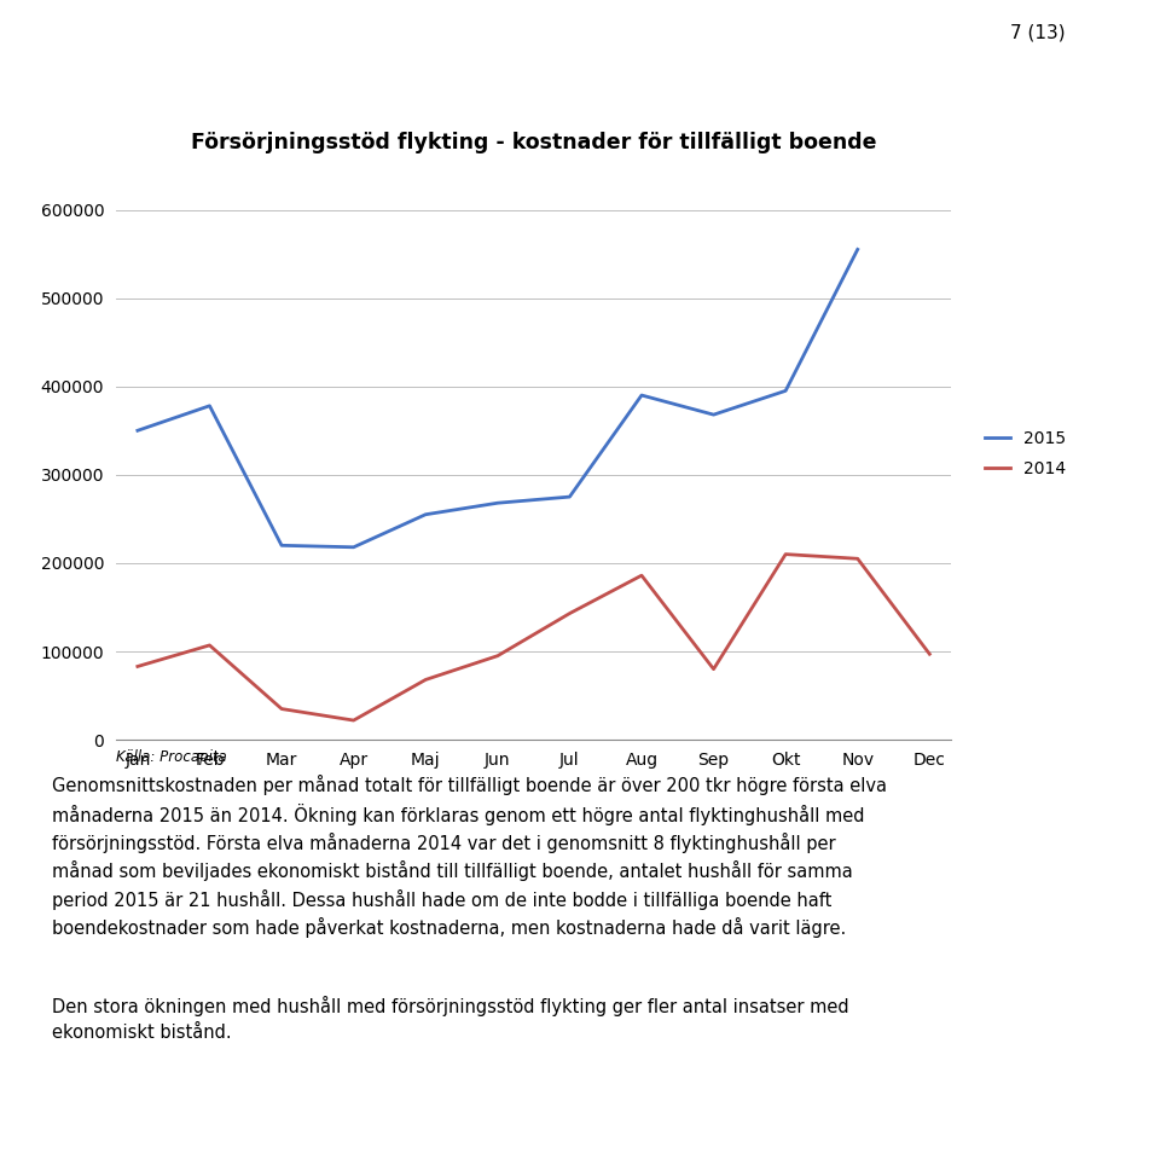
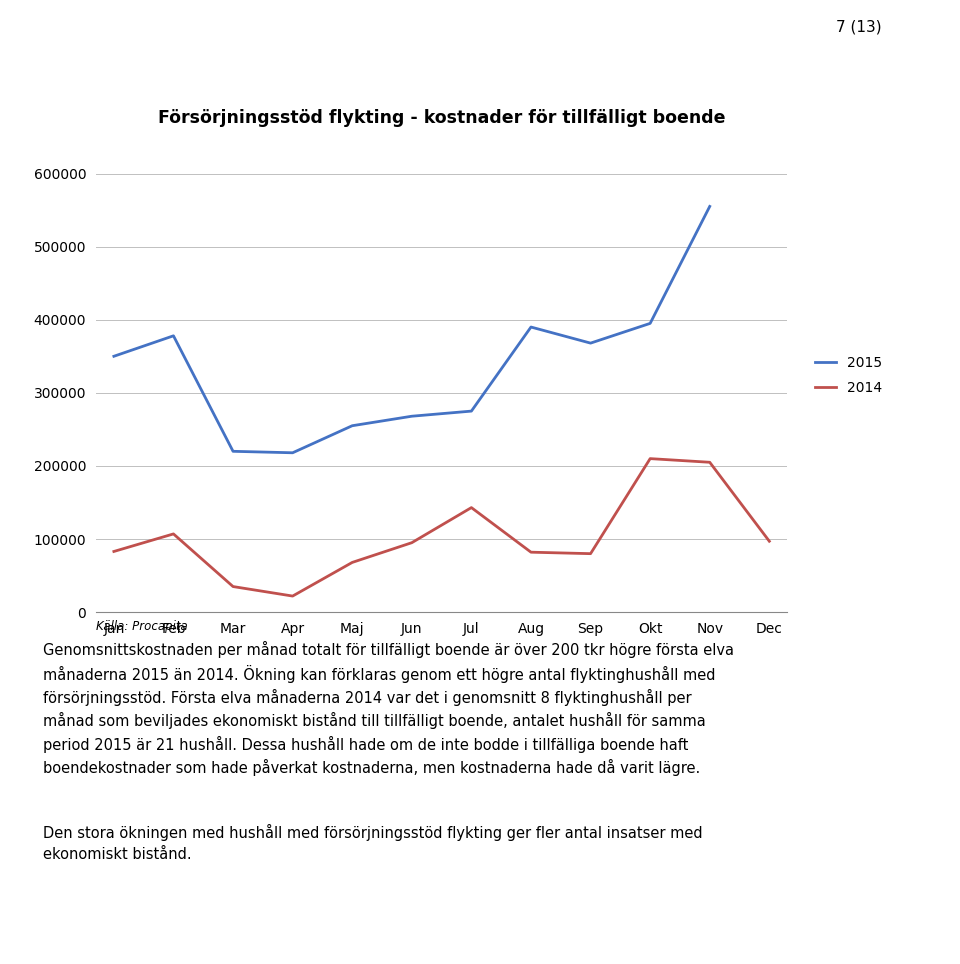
2014/Aug: 186000 -> 82000
